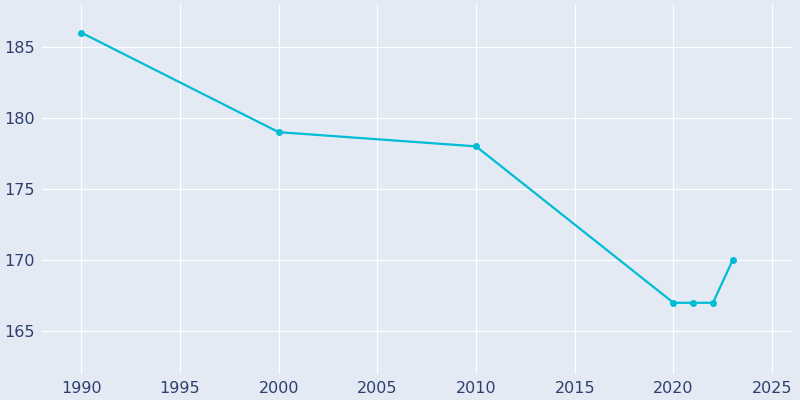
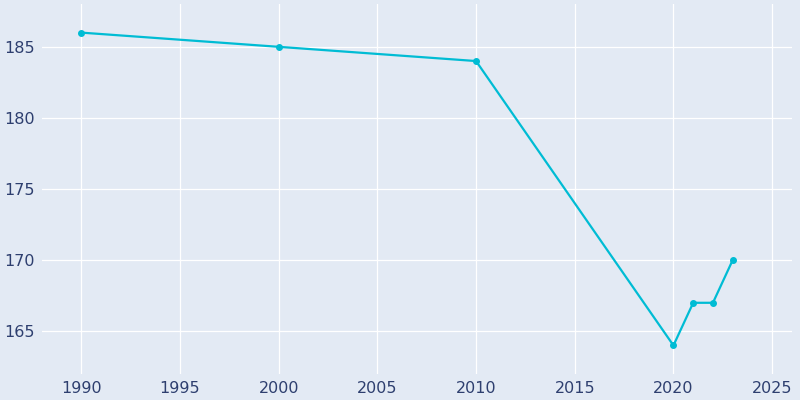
2000: 179 -> 185
2010: 178 -> 184
2020: 167 -> 164
